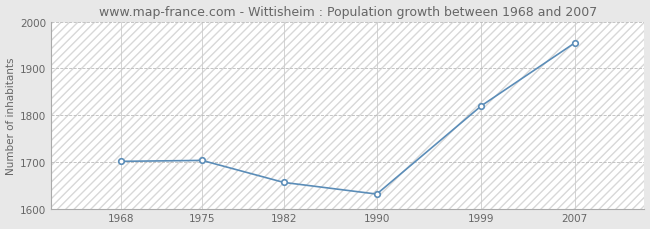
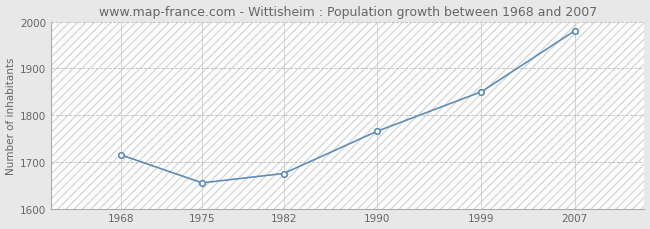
1968: 1701 -> 1715
1975: 1703 -> 1655
1982: 1656 -> 1675
1990: 1631 -> 1765
1999: 1820 -> 1850
2007: 1954 -> 1980
